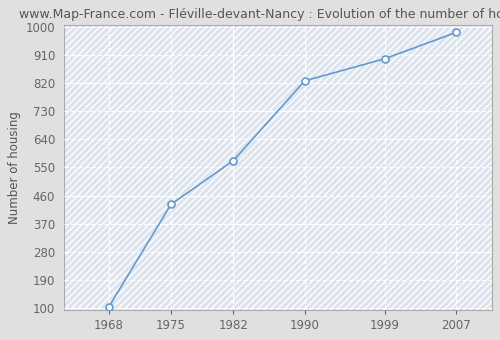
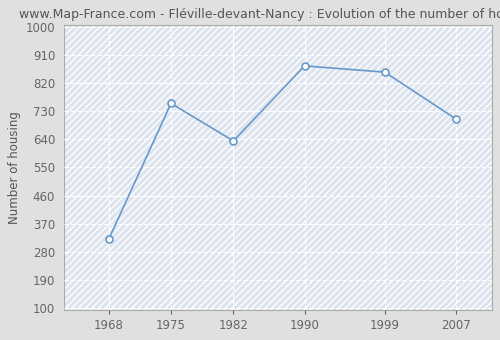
1968: 103 -> 320
1975: 432 -> 755
1982: 572 -> 635
1990: 827 -> 875
1999: 898 -> 855
2007: 982 -> 705
